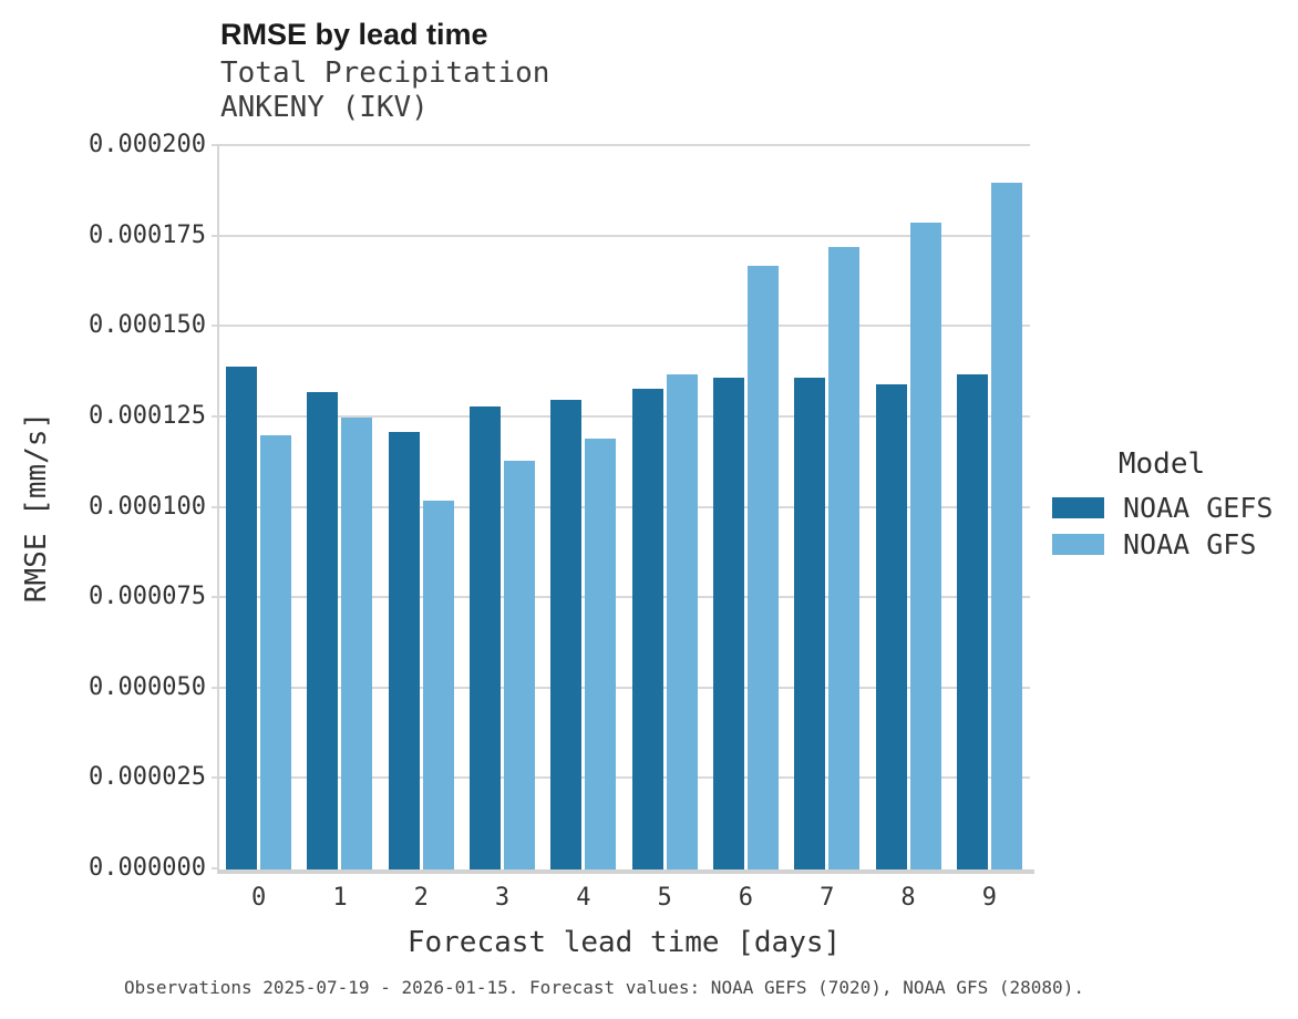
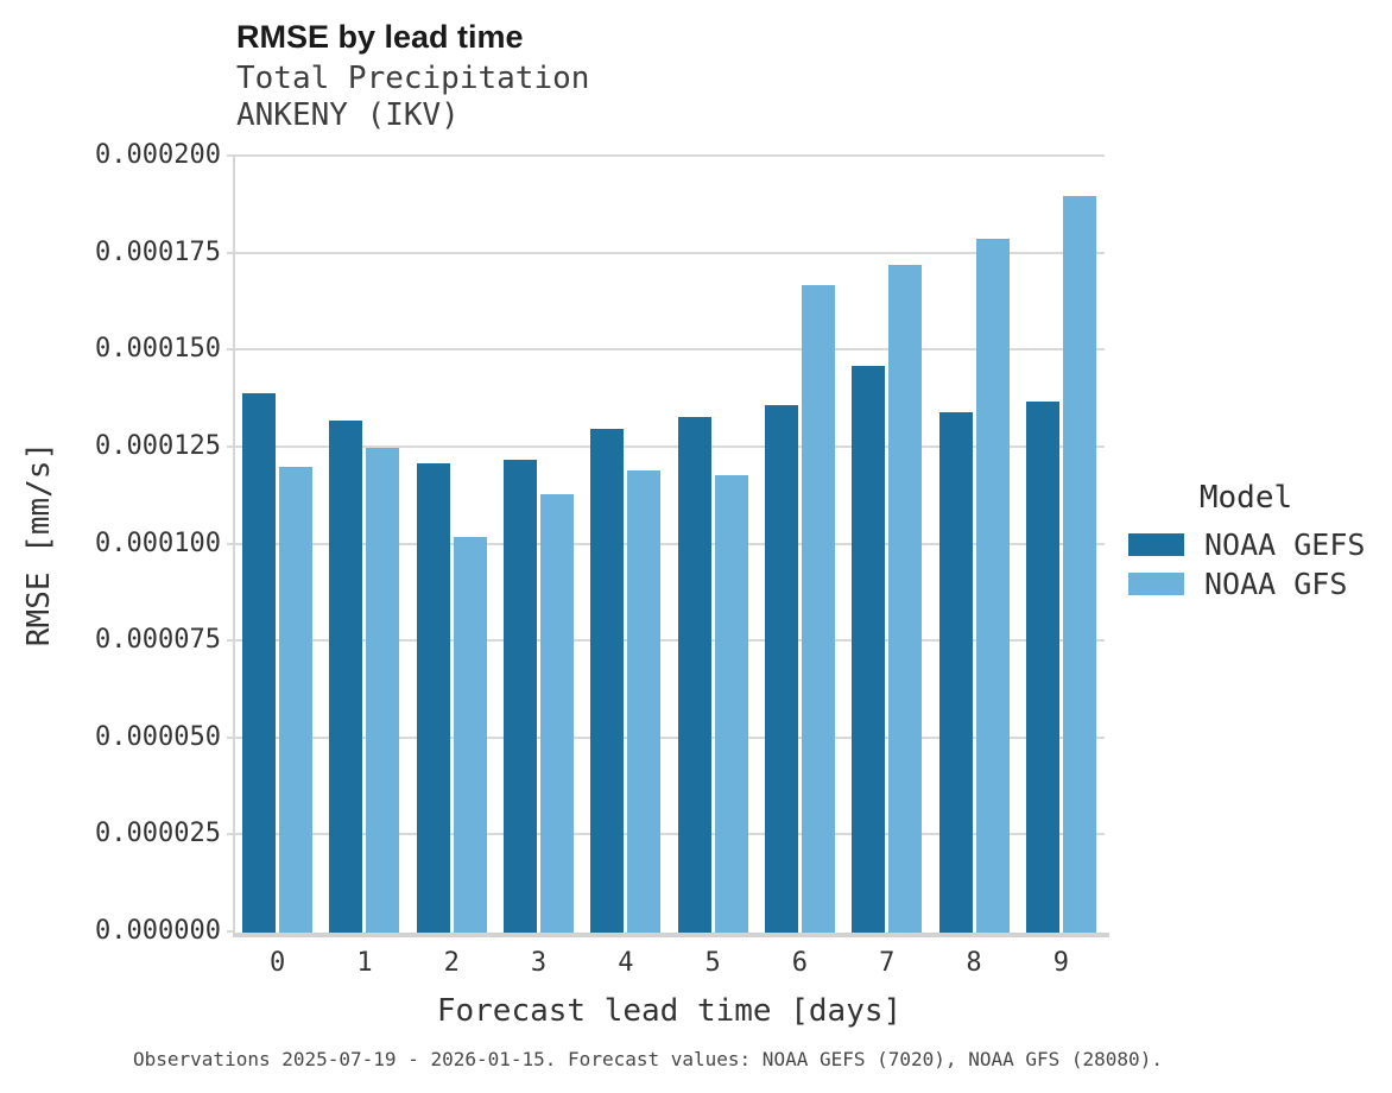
NOAA GEFS/3: 0.000128 -> 0.000122
NOAA GFS/5: 0.000137 -> 0.000118
NOAA GEFS/7: 0.000136 -> 0.000146
